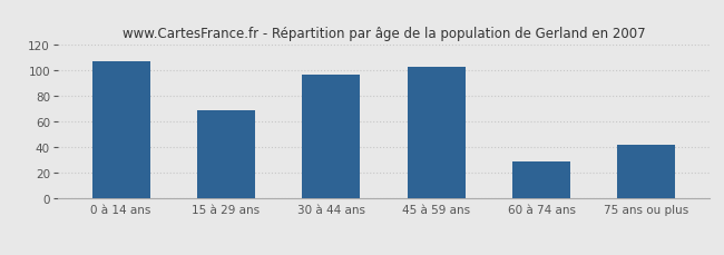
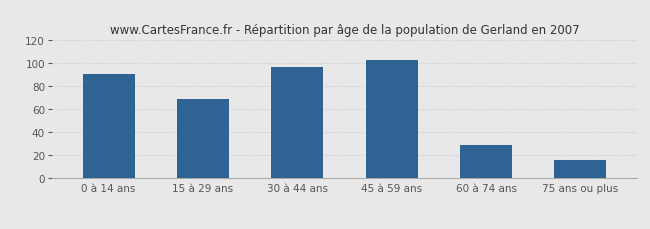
0 à 14 ans: 107 -> 91
75 ans ou plus: 42 -> 16
